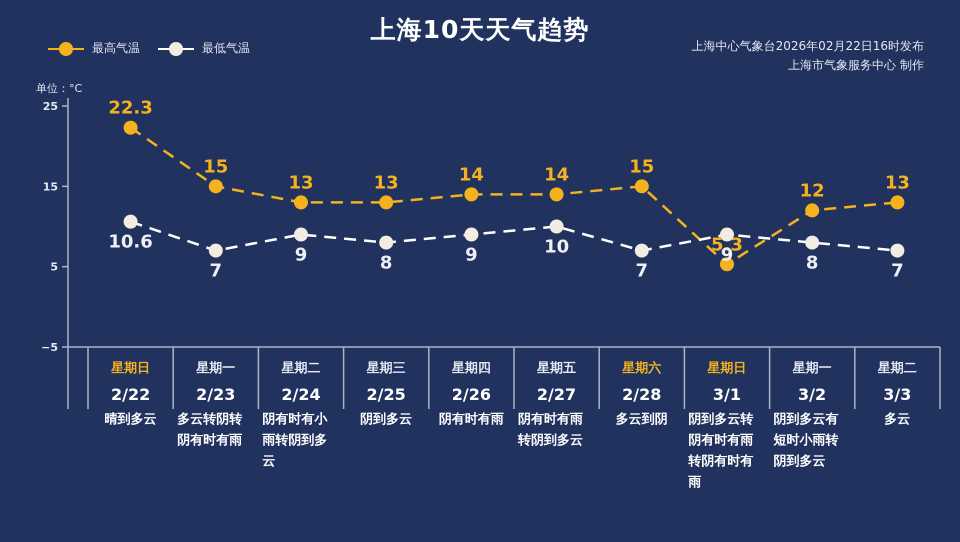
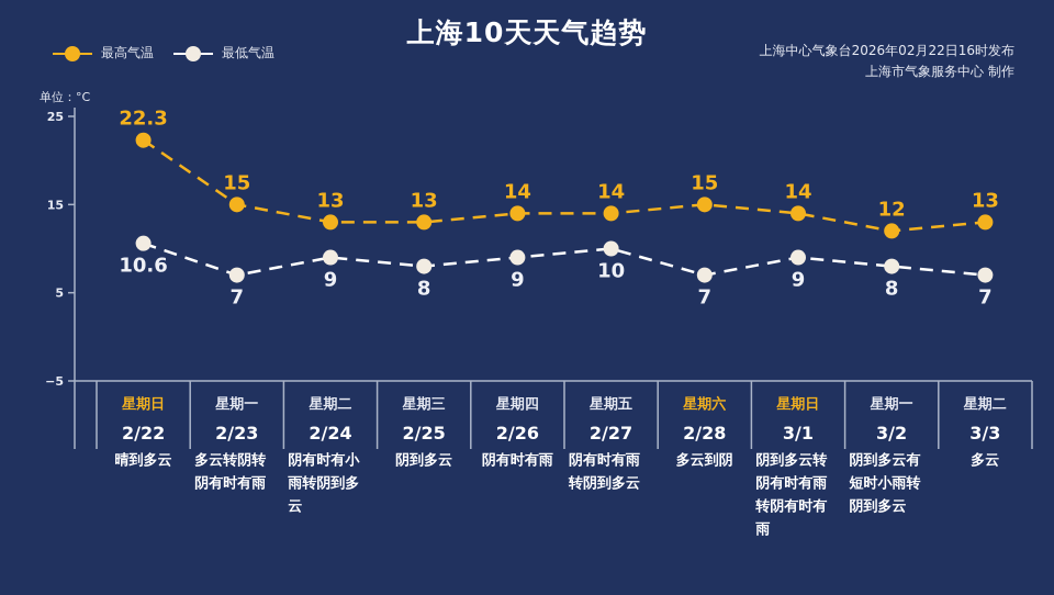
最高气温/3/1: 5.3 -> 14
